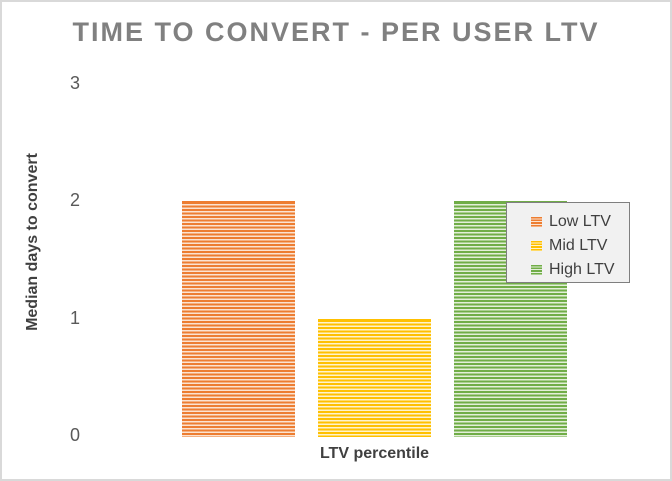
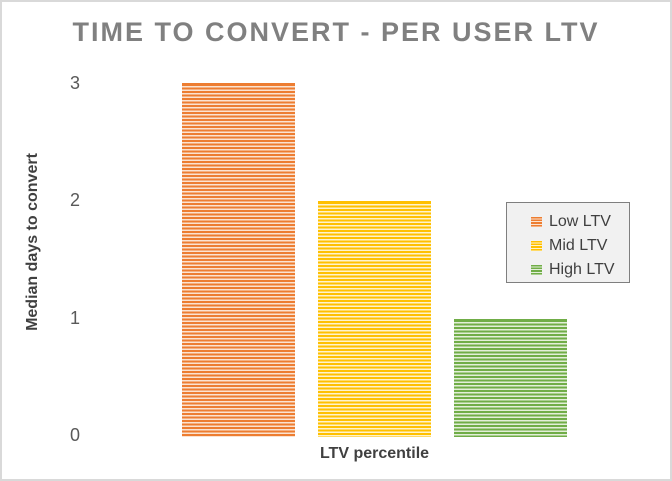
Low LTV: 2 -> 3
Mid LTV: 1 -> 2
High LTV: 2 -> 1
